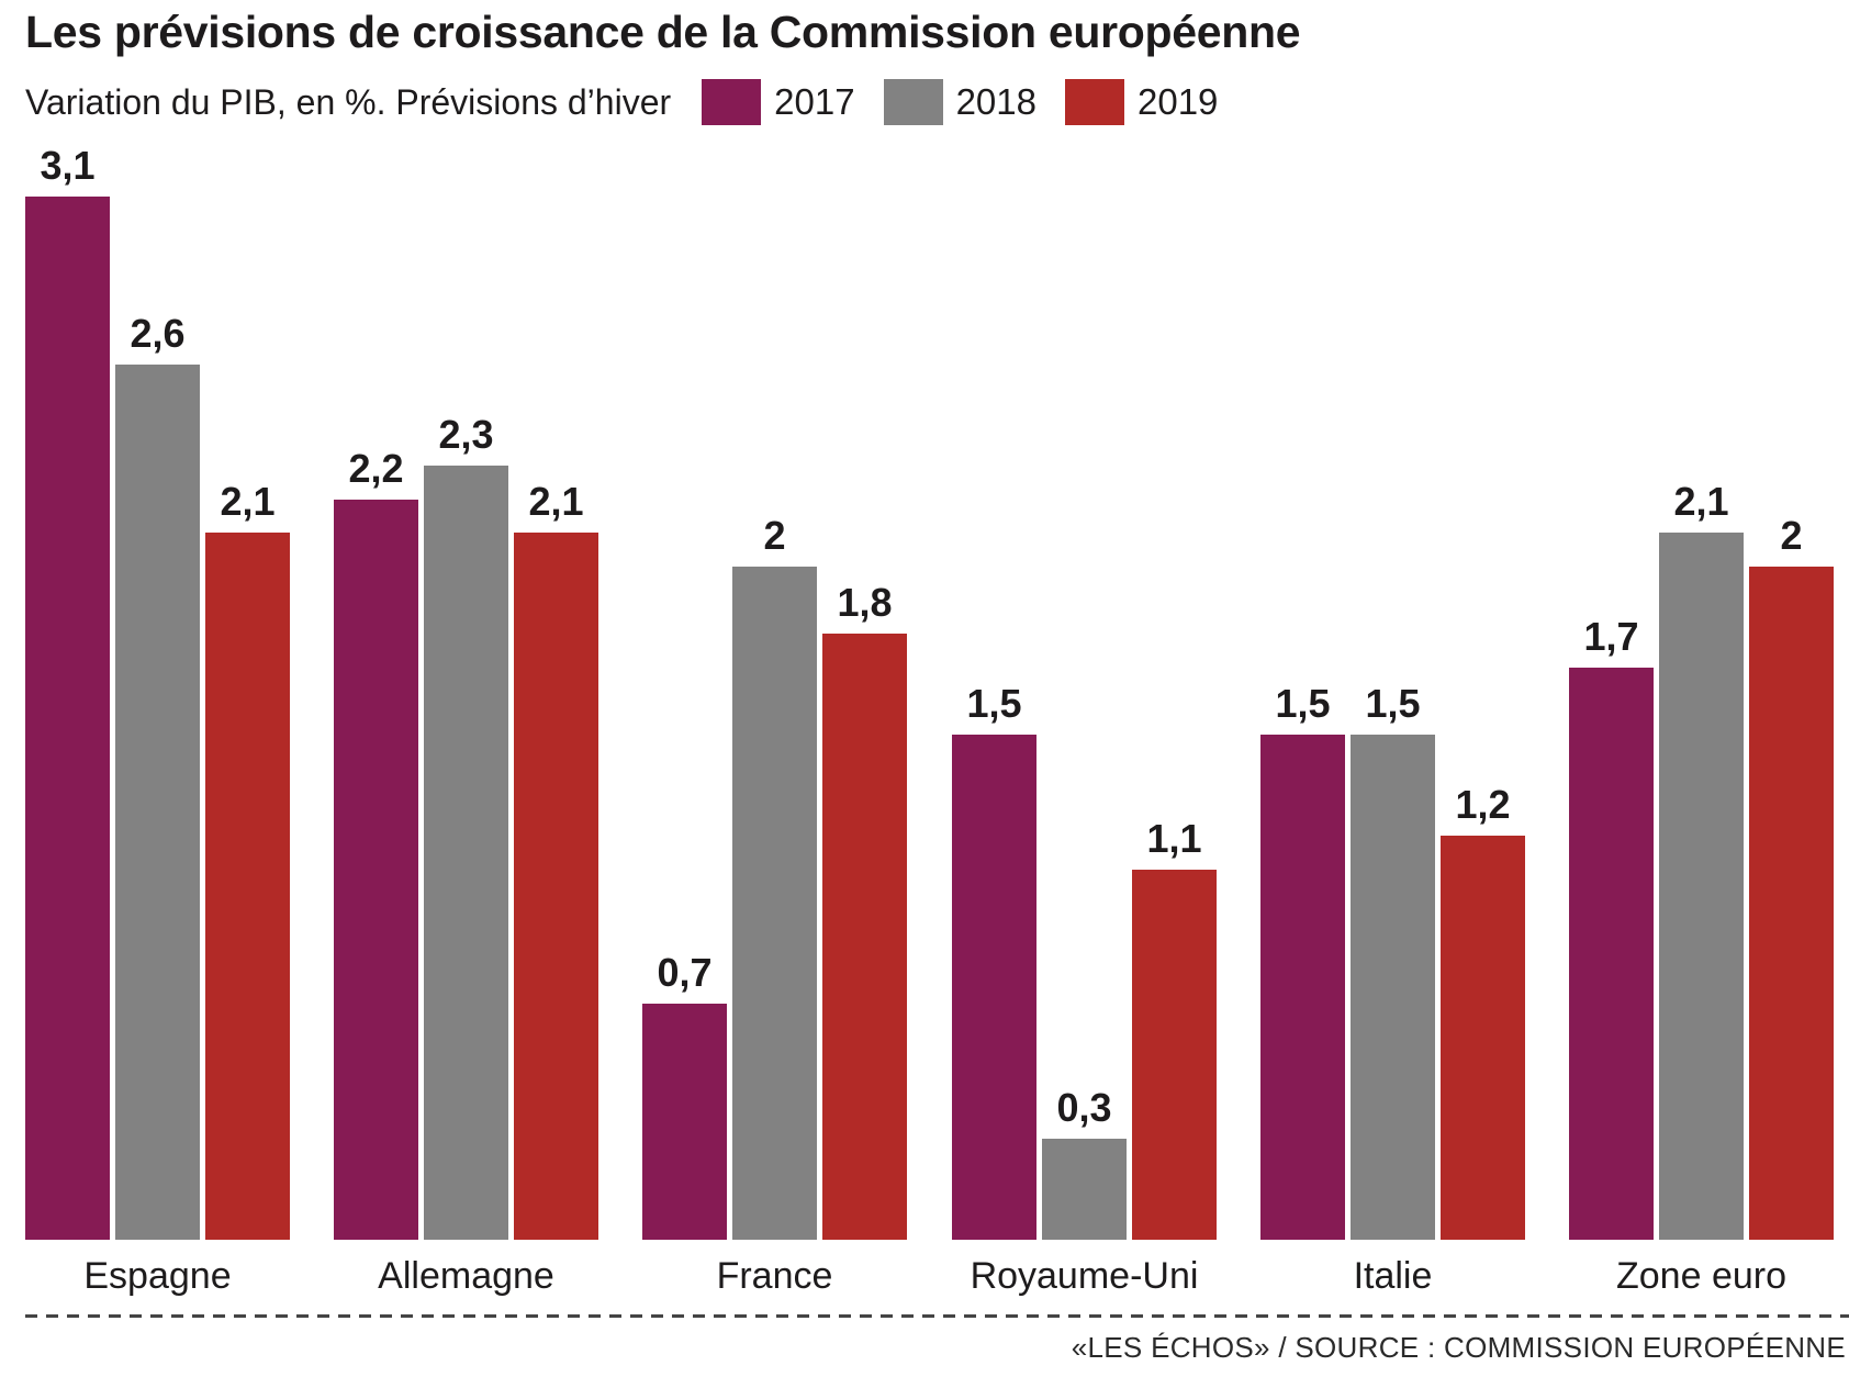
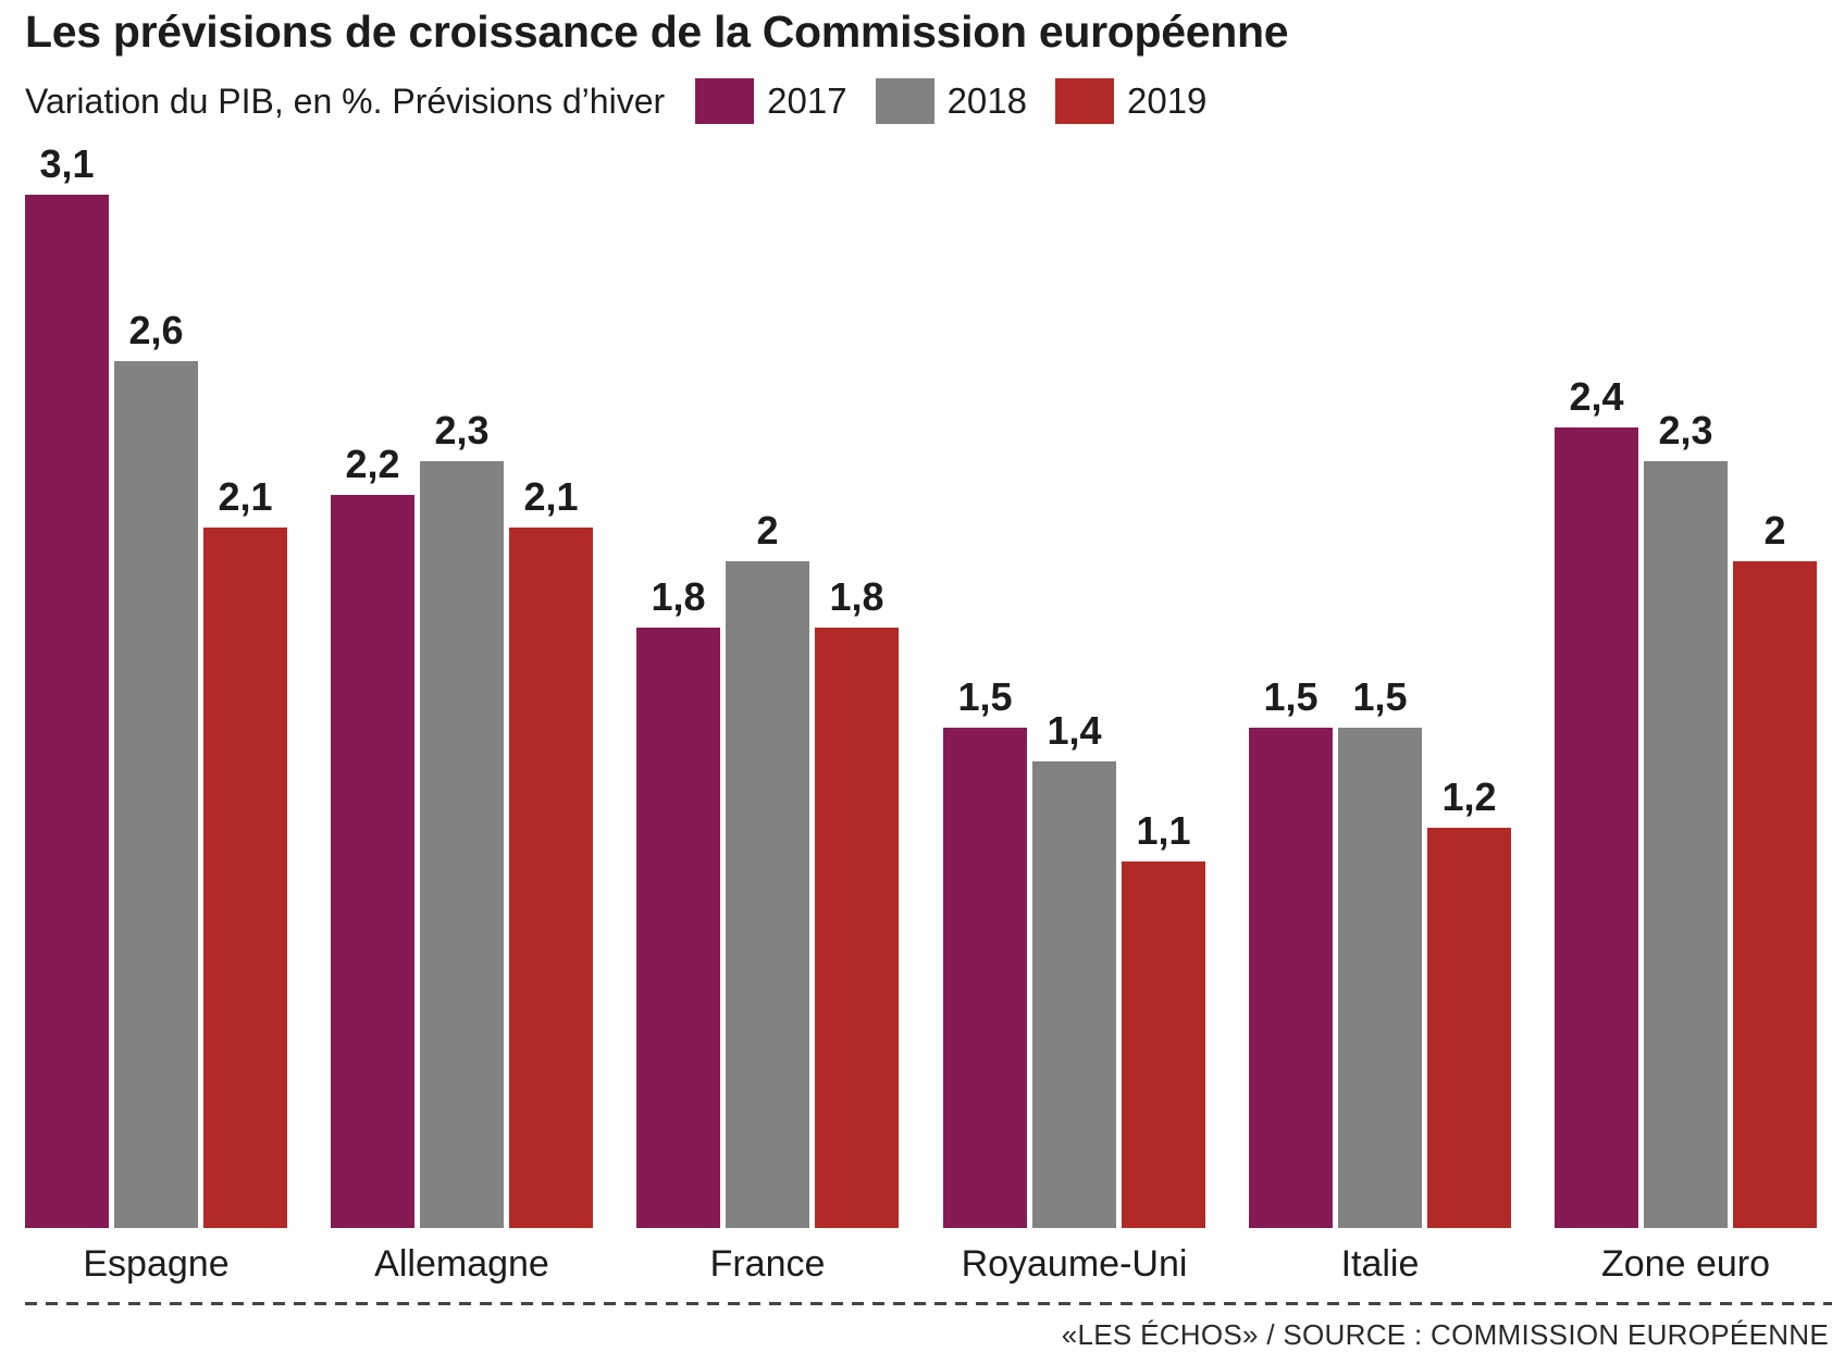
2017/France: 0,7 -> 1,8
2018/Royaume-Uni: 0,3 -> 1,4
2017/Zone euro: 1,7 -> 2,4
2018/Zone euro: 2,1 -> 2,3
